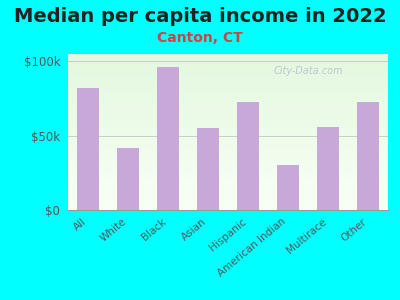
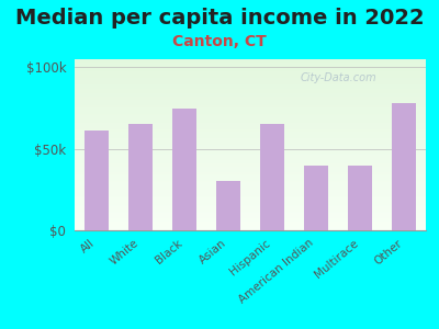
All: $82k -> $61k
White: $42k -> $65k
Black: $96k -> $75k
Asian: $55k -> $30k
Hispanic: $73k -> $65k
American Indian: $30k -> $40k
Multirace: $56k -> $40k
Other: $73k -> $78k
